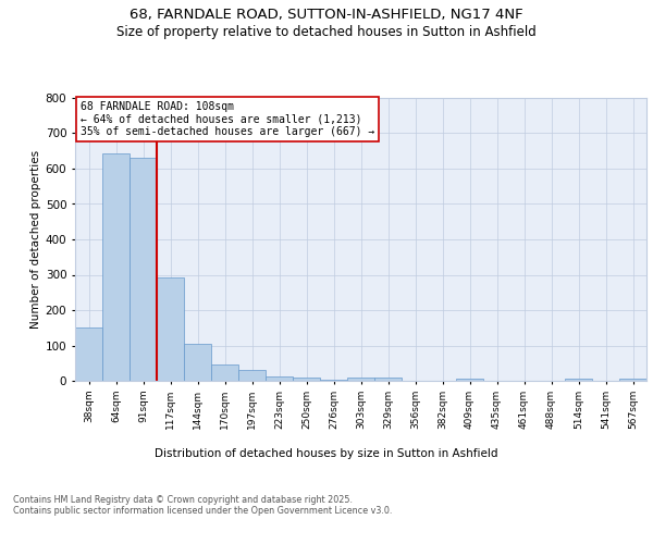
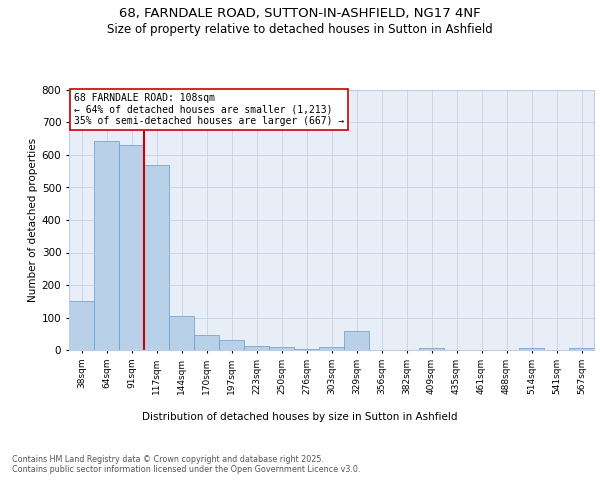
117sqm: 291 -> 570
329sqm: 8 -> 60
